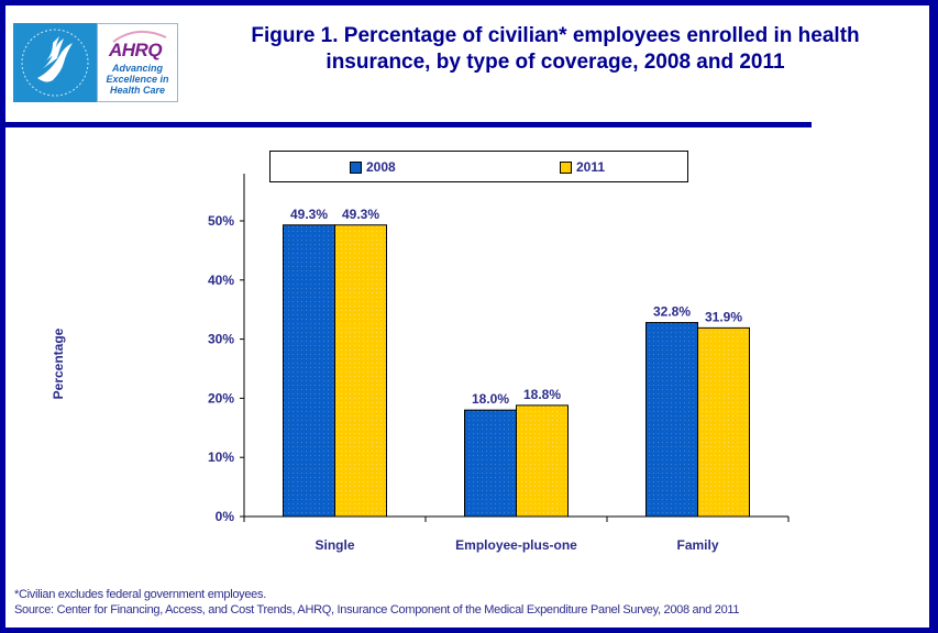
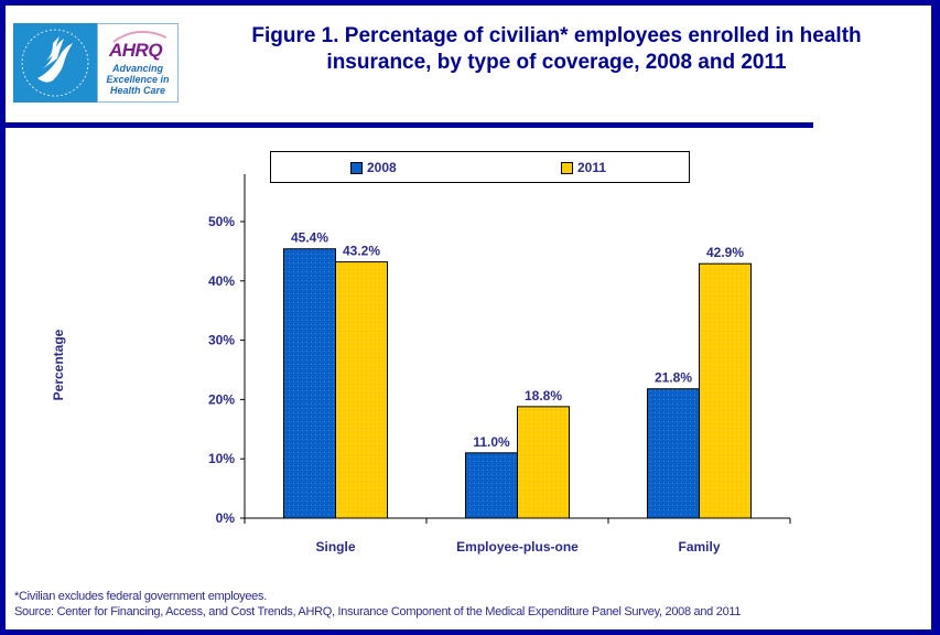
2008/Single: 49.3% -> 45.4%
2011/Single: 49.3% -> 43.2%
2008/Employee-plus-one: 18.0% -> 11.0%
2008/Family: 32.8% -> 21.8%
2011/Family: 31.9% -> 42.9%
